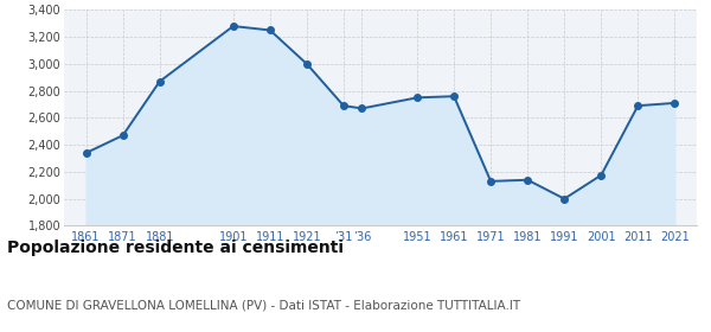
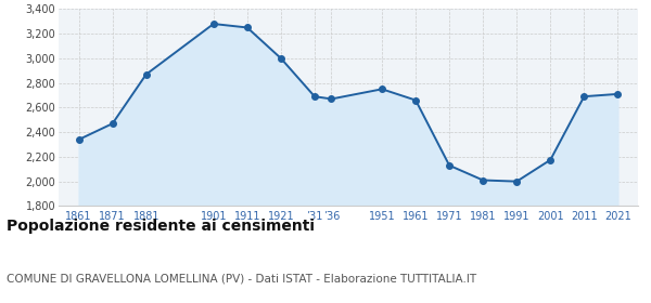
1961: 2,760 -> 2,660
1981: 2,140 -> 2,010
